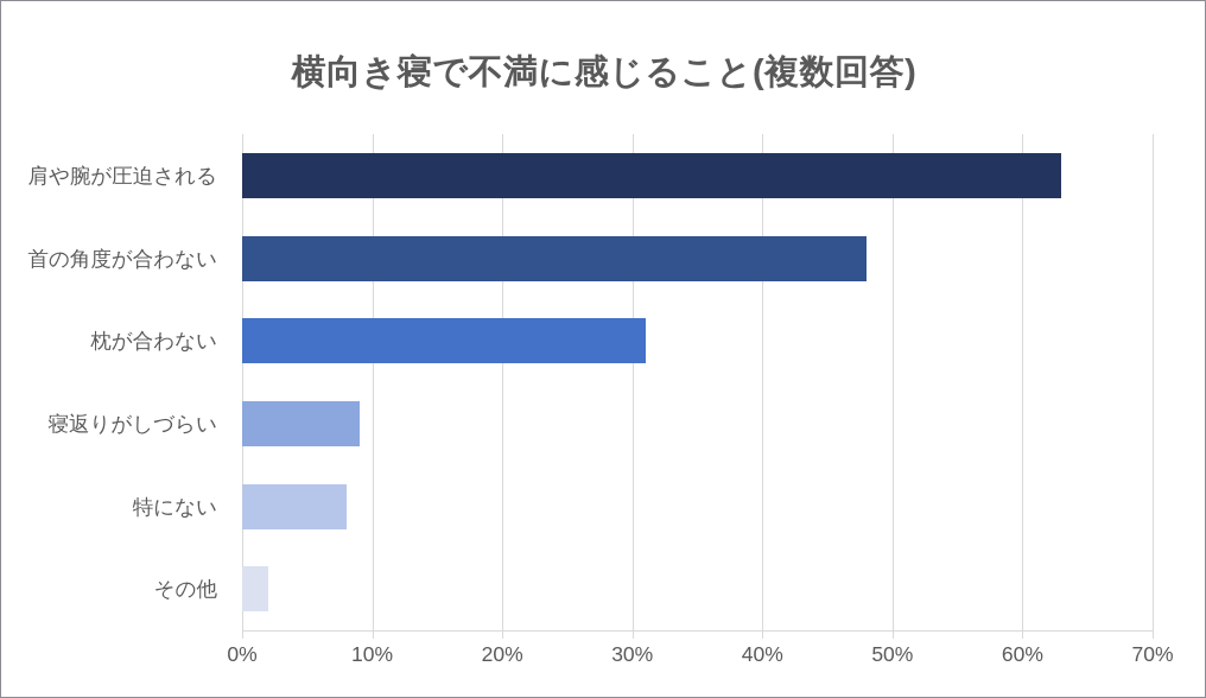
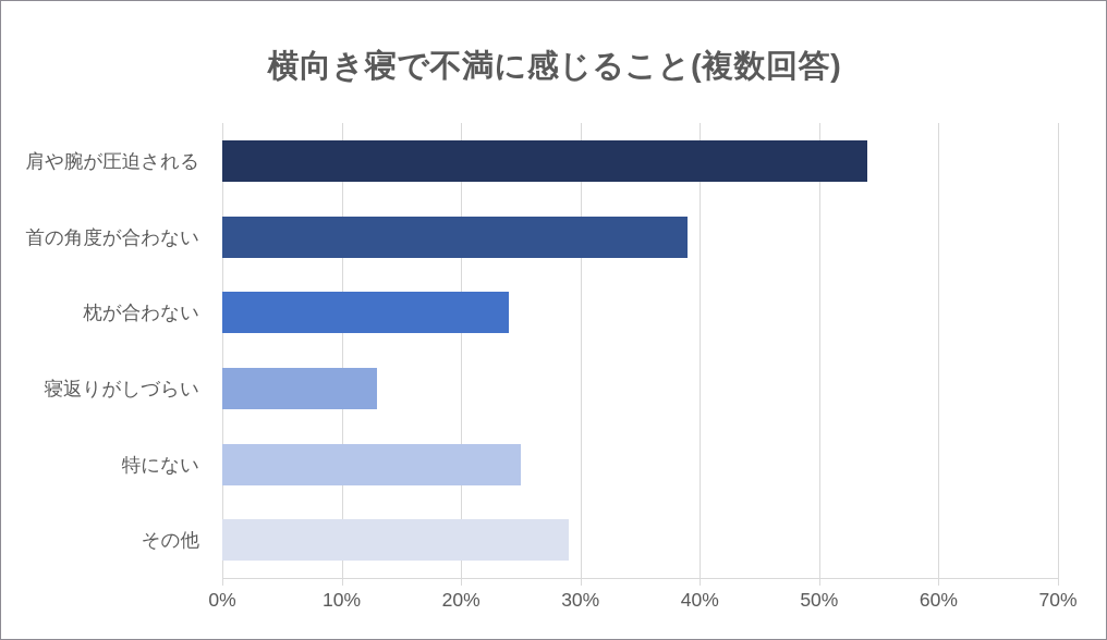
肩や腕が圧迫される: 63% -> 54%
首の角度が合わない: 48% -> 39%
枕が合わない: 31% -> 24%
寝返りがしづらい: 9% -> 13%
特にない: 8% -> 25%
その他: 2% -> 29%
